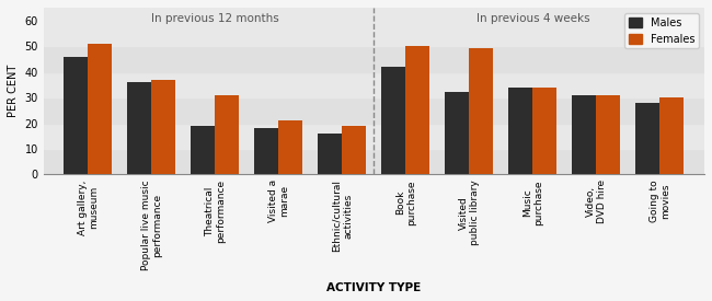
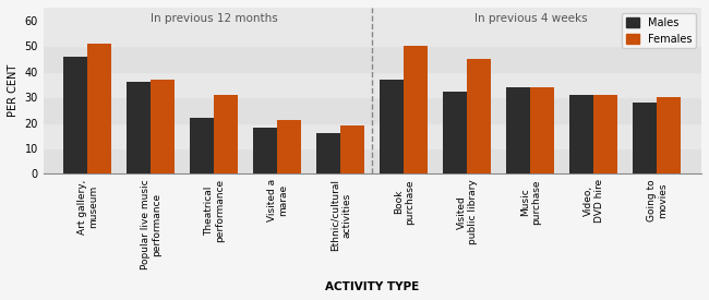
Males/Theatrical performance: 19 -> 22
Males/Book purchase: 42 -> 37
Females/Visited public library: 49 -> 45
